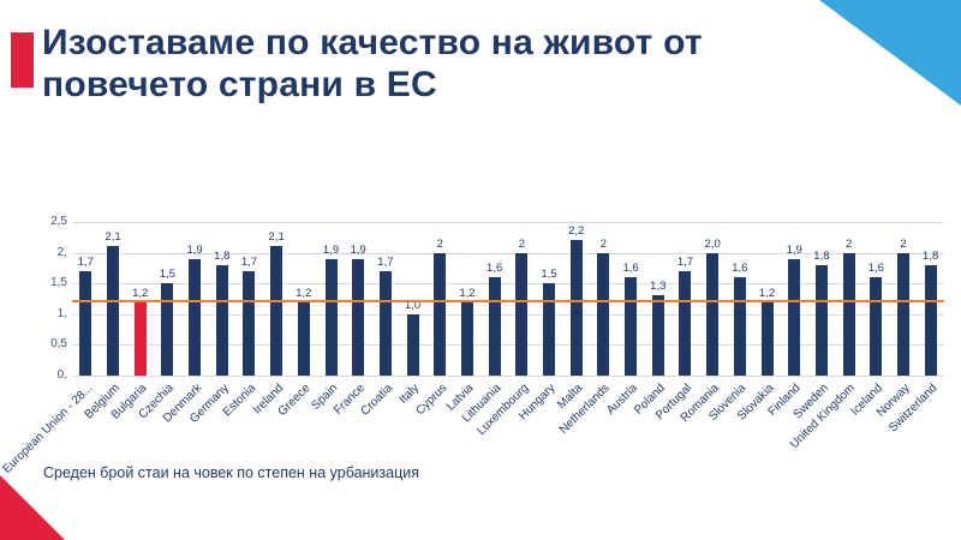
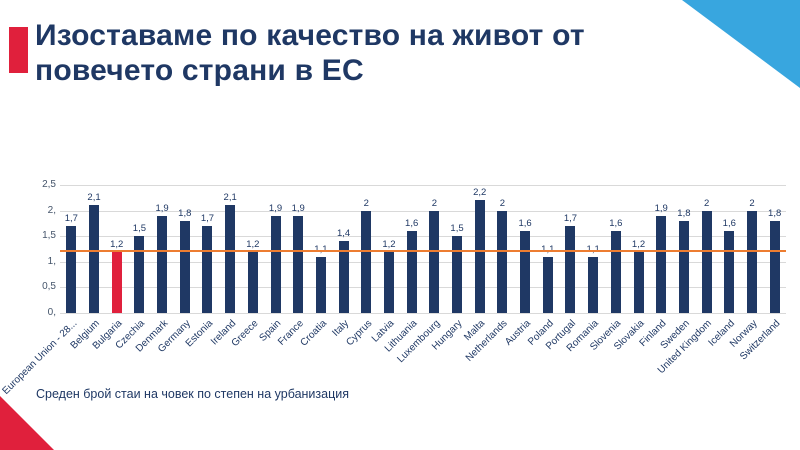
Croatia: 1,7 -> 1,1
Italy: 1,0 -> 1,4
Poland: 1,3 -> 1,1
Romania: 2,0 -> 1,1
